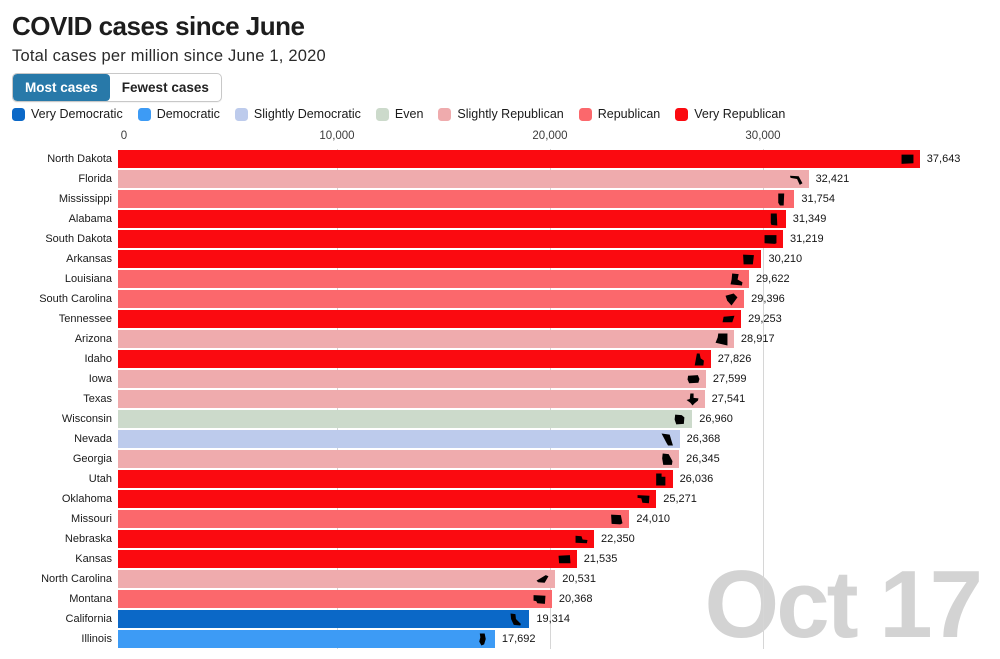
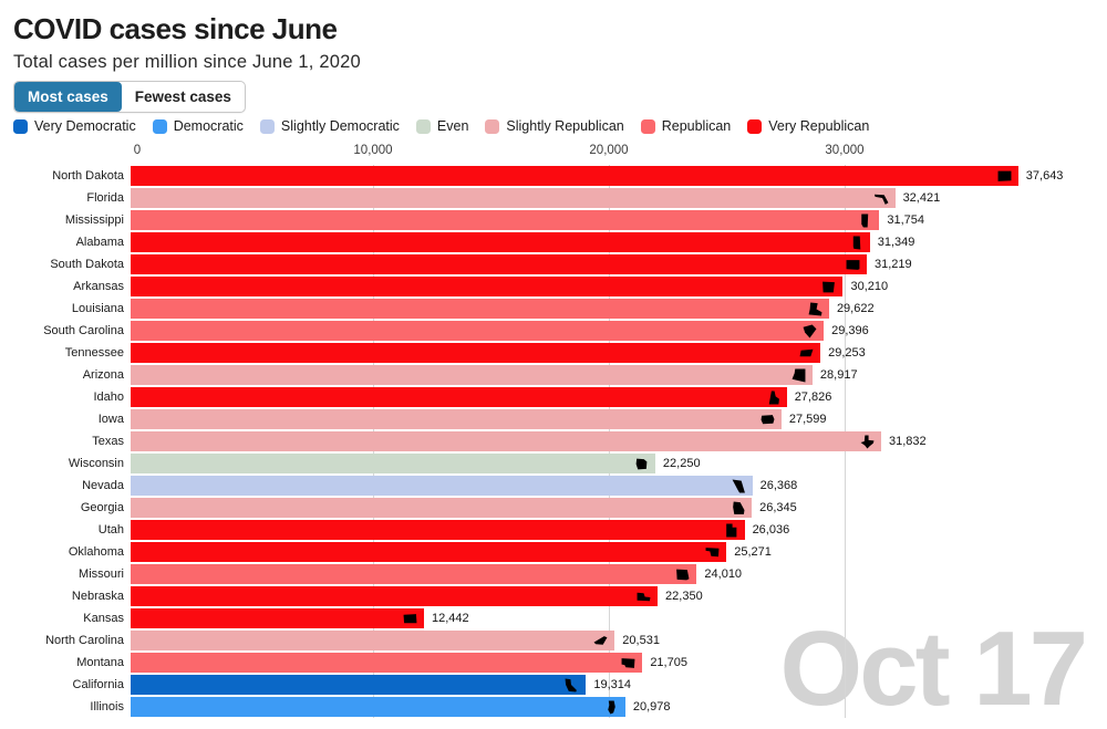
Texas: 27,541 -> 31,832
Wisconsin: 26,960 -> 22,250
Kansas: 21,535 -> 12,442
Montana: 20,368 -> 21,705
Illinois: 17,692 -> 20,978
